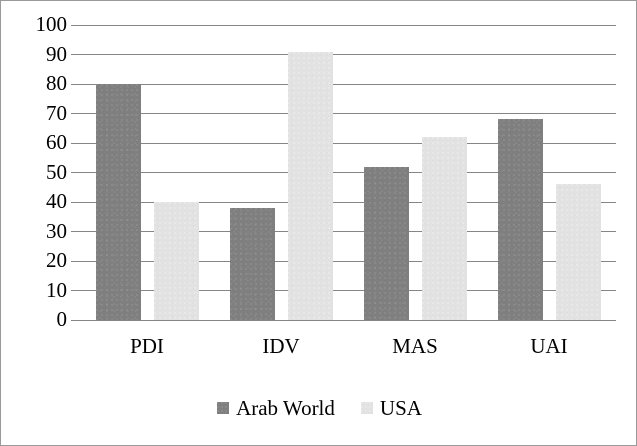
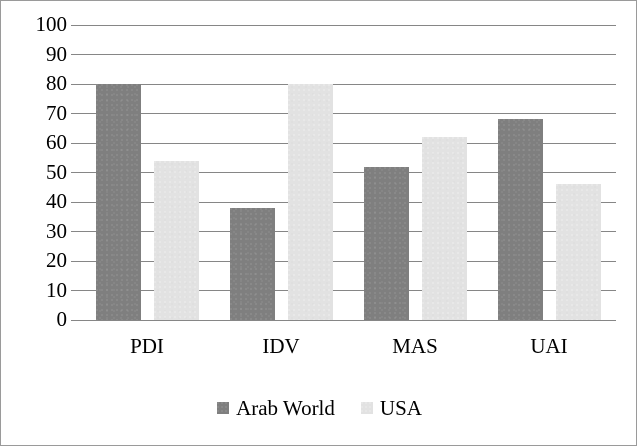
USA/PDI: 40 -> 54
USA/IDV: 91 -> 80
